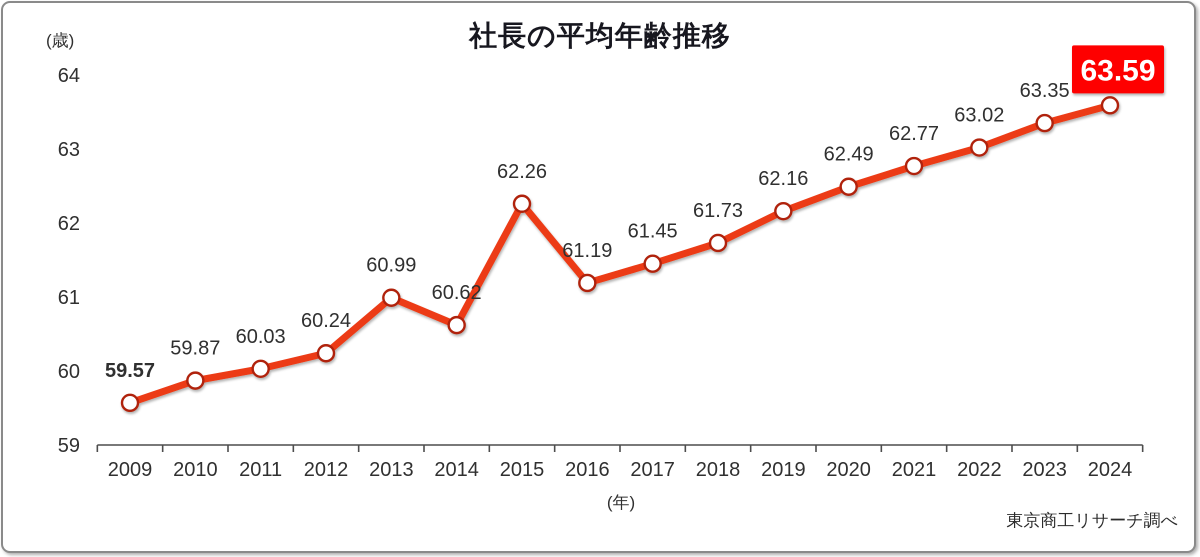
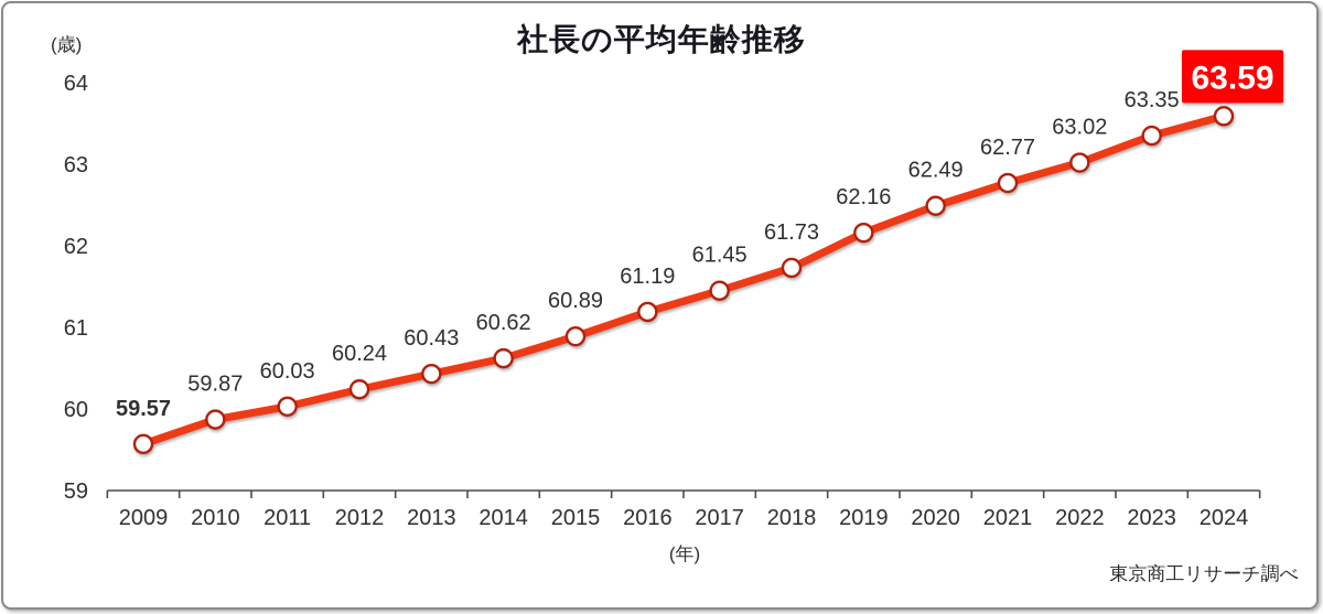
2013: 60.99 -> 60.43
2015: 62.26 -> 60.89
